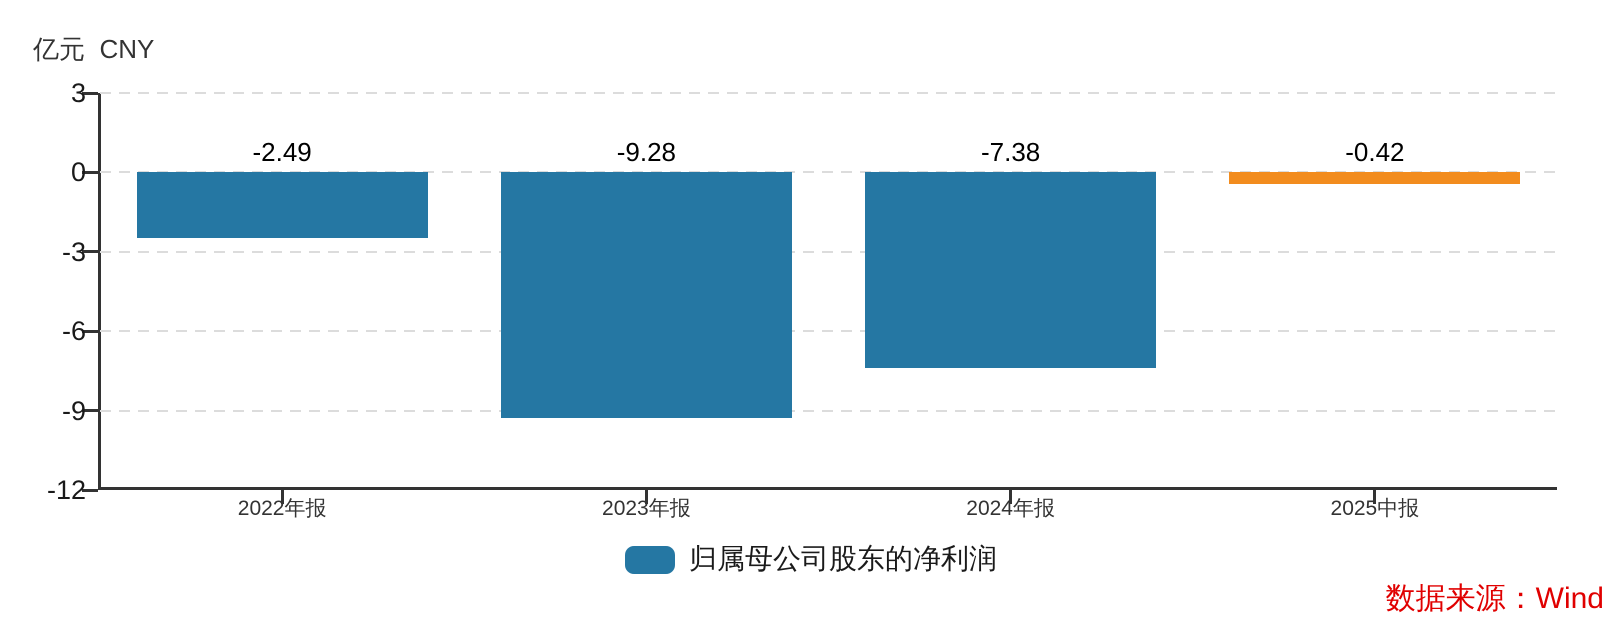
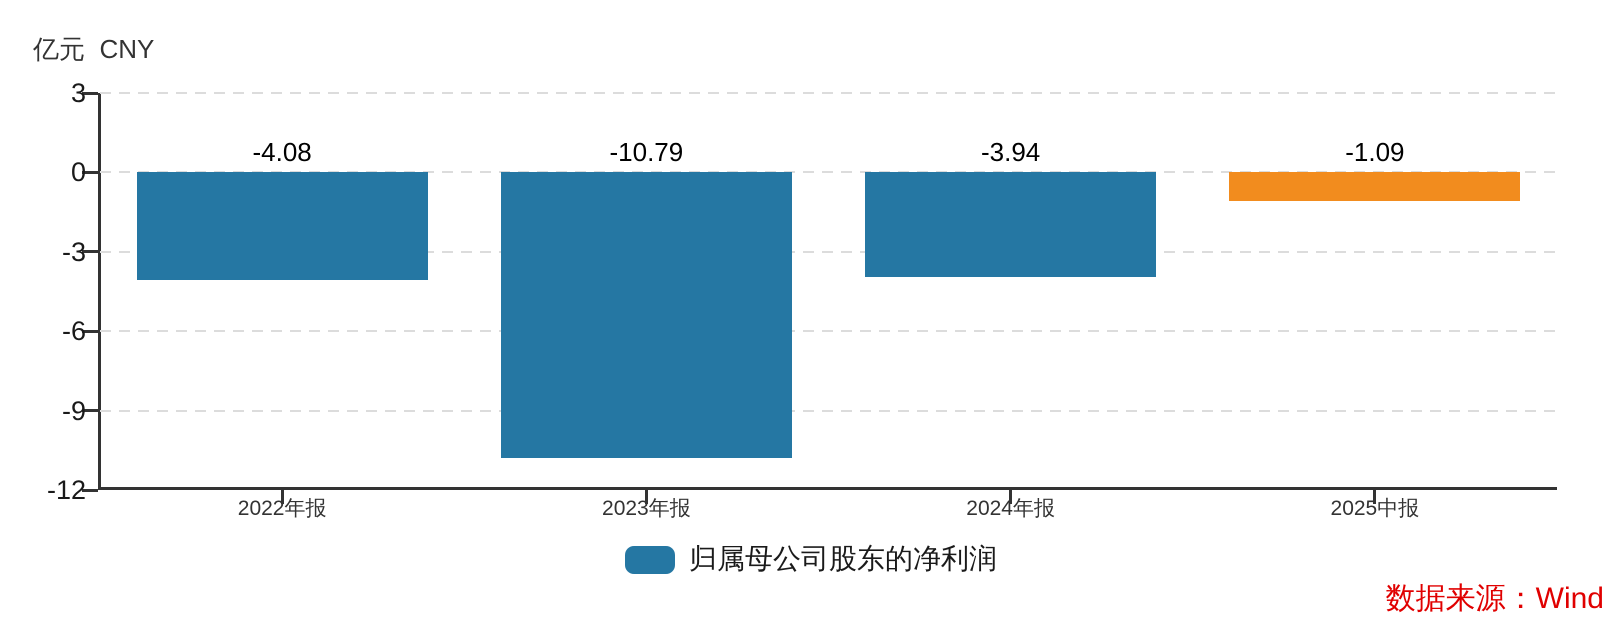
2022年报: -2.49 -> -4.08
2023年报: -9.28 -> -10.79
2024年报: -7.38 -> -3.94
2025中报: -0.42 -> -1.09
